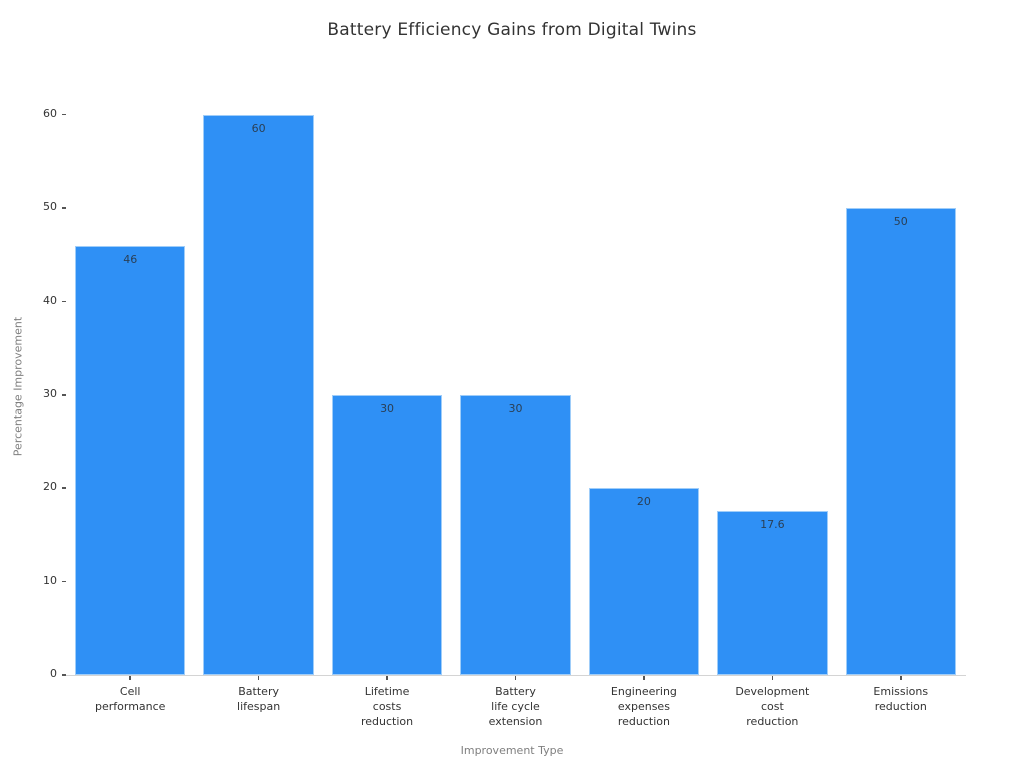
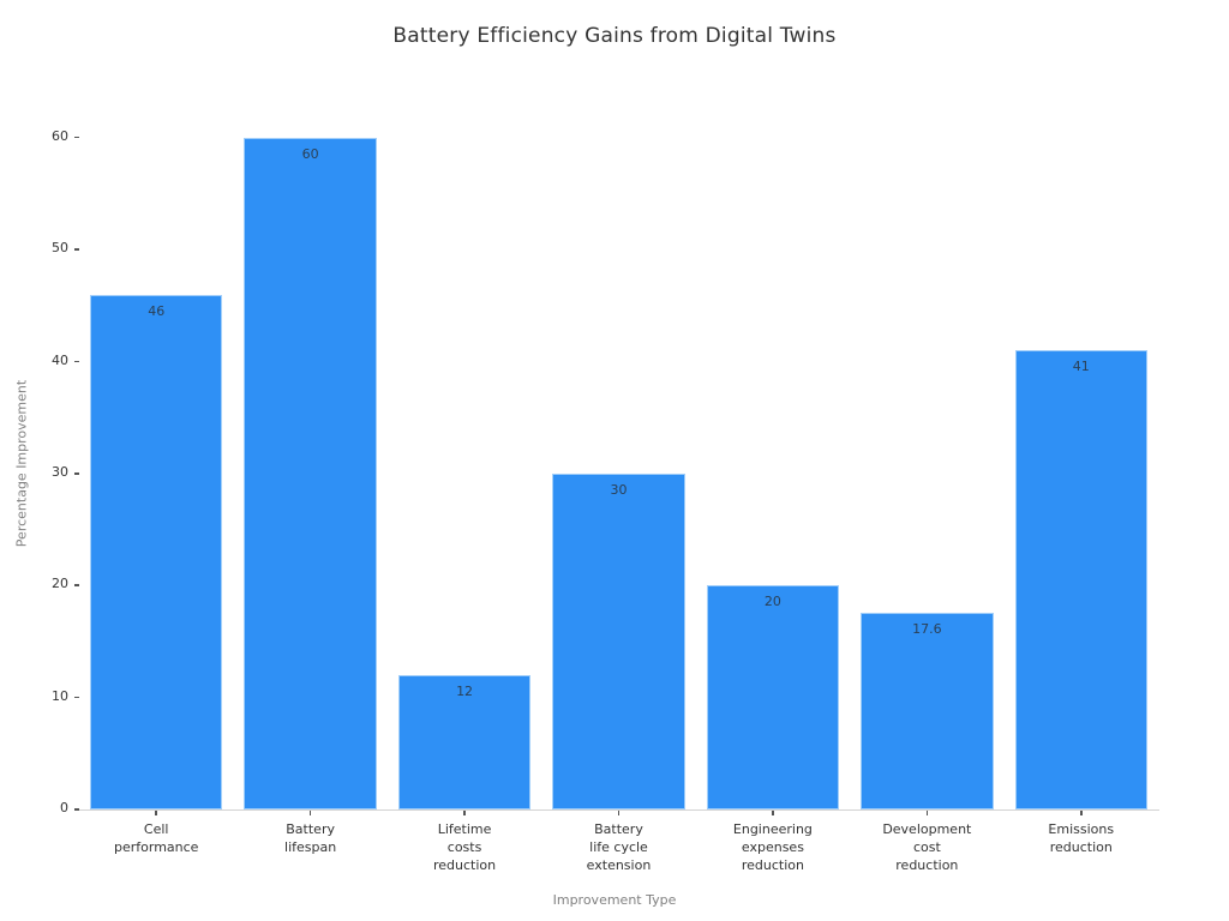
Lifetime costs reduction: 30 -> 12
Emissions reduction: 50 -> 41
